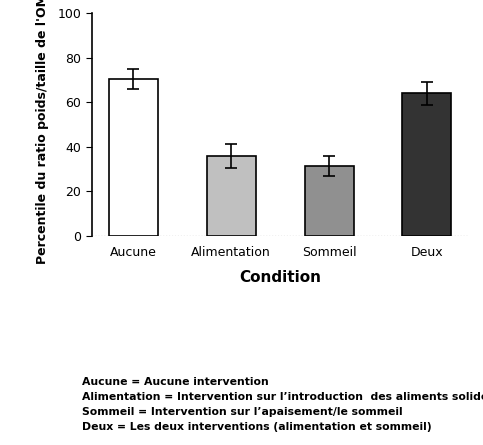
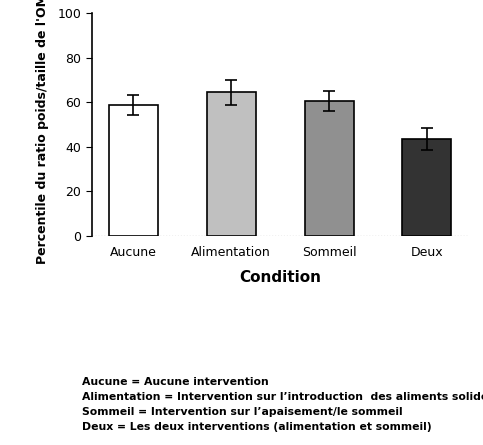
Aucune: 70.5 -> 59.0
Alimentation: 36.0 -> 64.5
Sommeil: 31.5 -> 60.5
Deux: 64.0 -> 43.5
